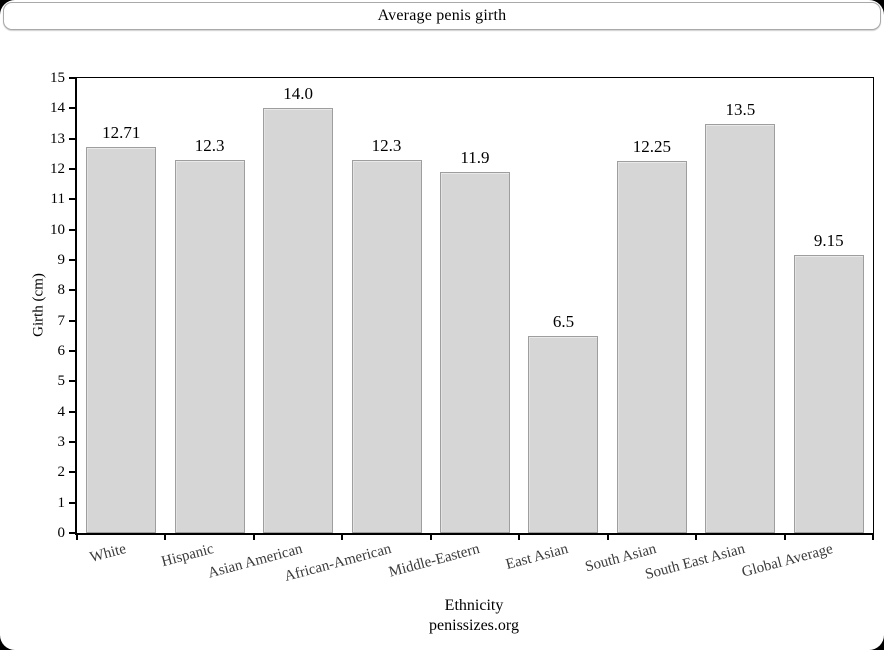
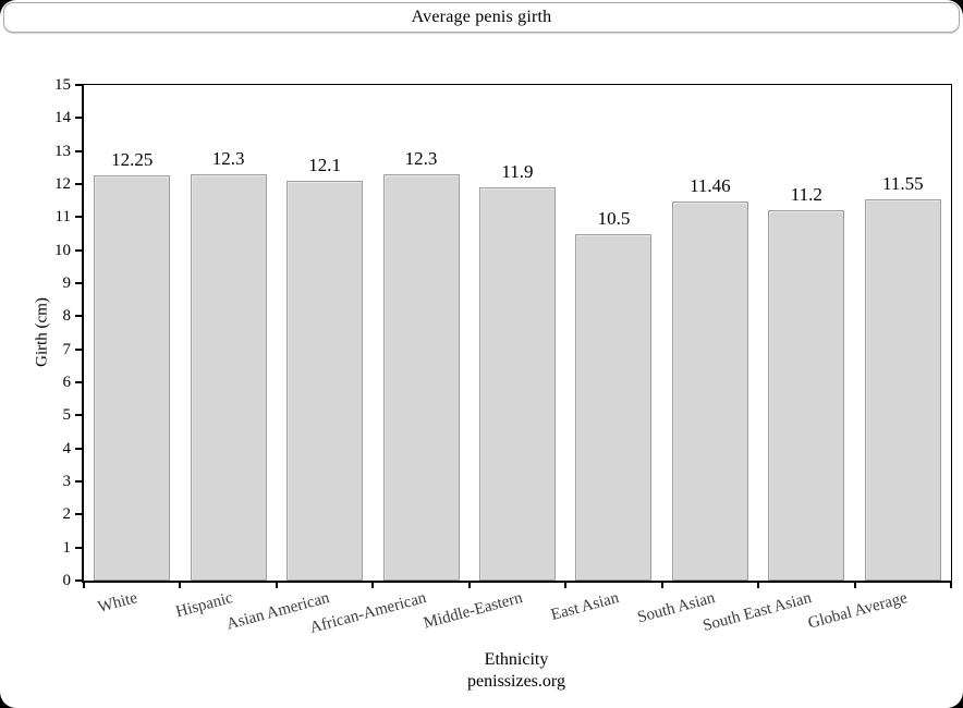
White: 12.71 -> 12.25
Asian American: 14.0 -> 12.1
East Asian: 6.5 -> 10.5
South Asian: 12.25 -> 11.46
South East Asian: 13.5 -> 11.2
Global Average: 9.15 -> 11.55
